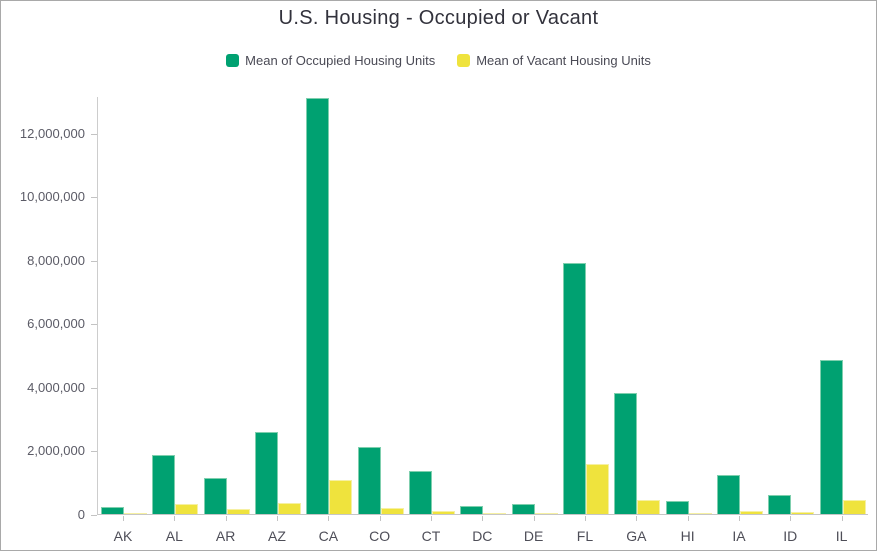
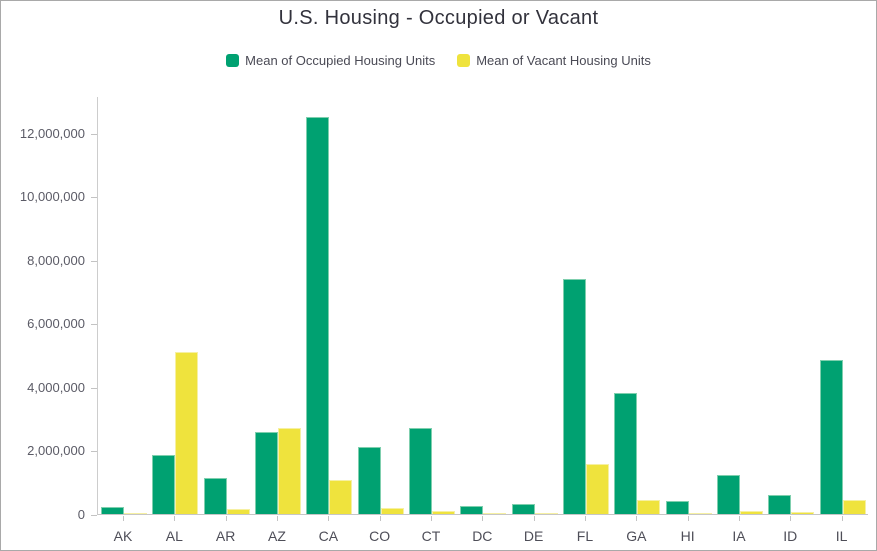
Mean of Vacant Housing Units/AL: 300000 -> 5100000
Mean of Vacant Housing Units/AZ: 300000 -> 2700000
Mean of Occupied Housing Units/CA: 13100000 -> 12500000
Mean of Occupied Housing Units/CT: 1400000 -> 2700000
Mean of Occupied Housing Units/FL: 7900000 -> 7400000
